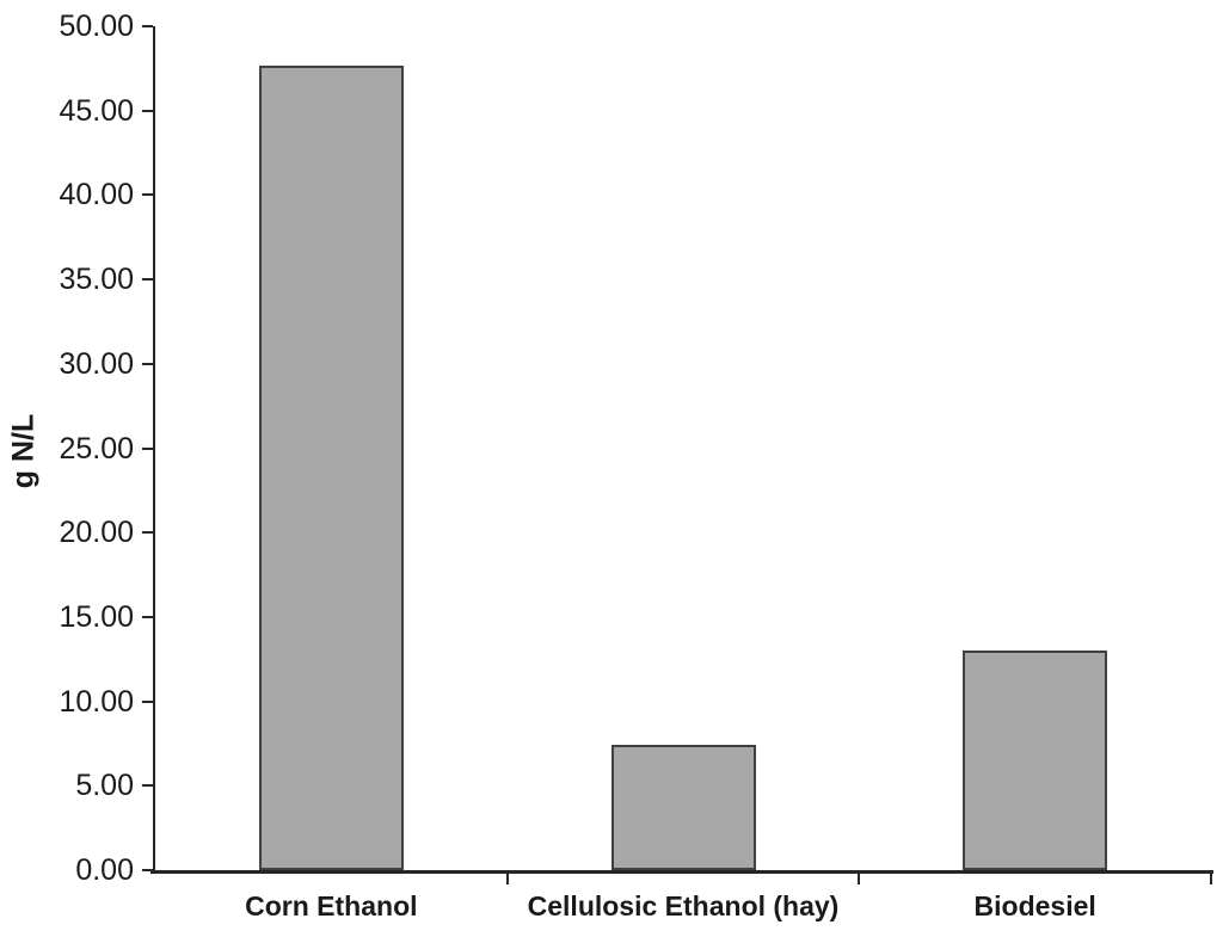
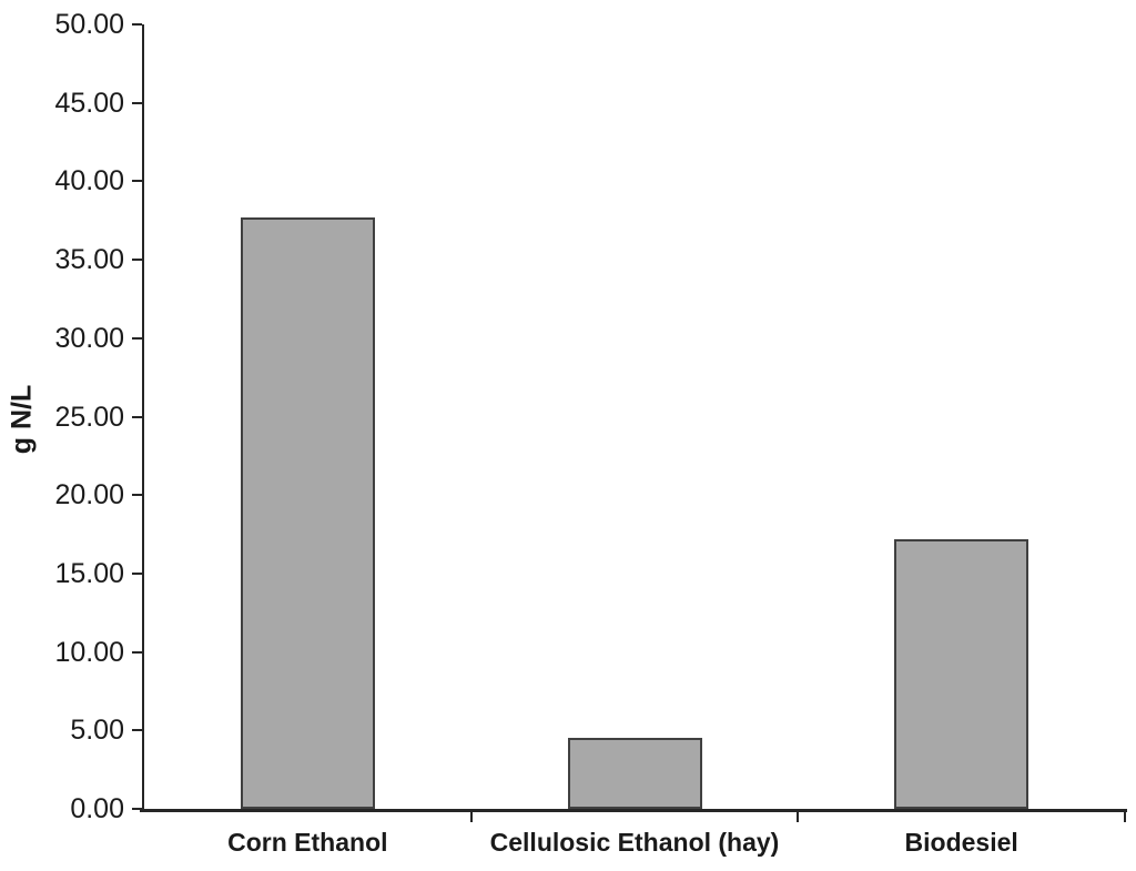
Corn Ethanol: 47.7 -> 37.7
Cellulosic Ethanol (hay): 7.4 -> 4.5
Biodesiel: 13.0 -> 17.2
